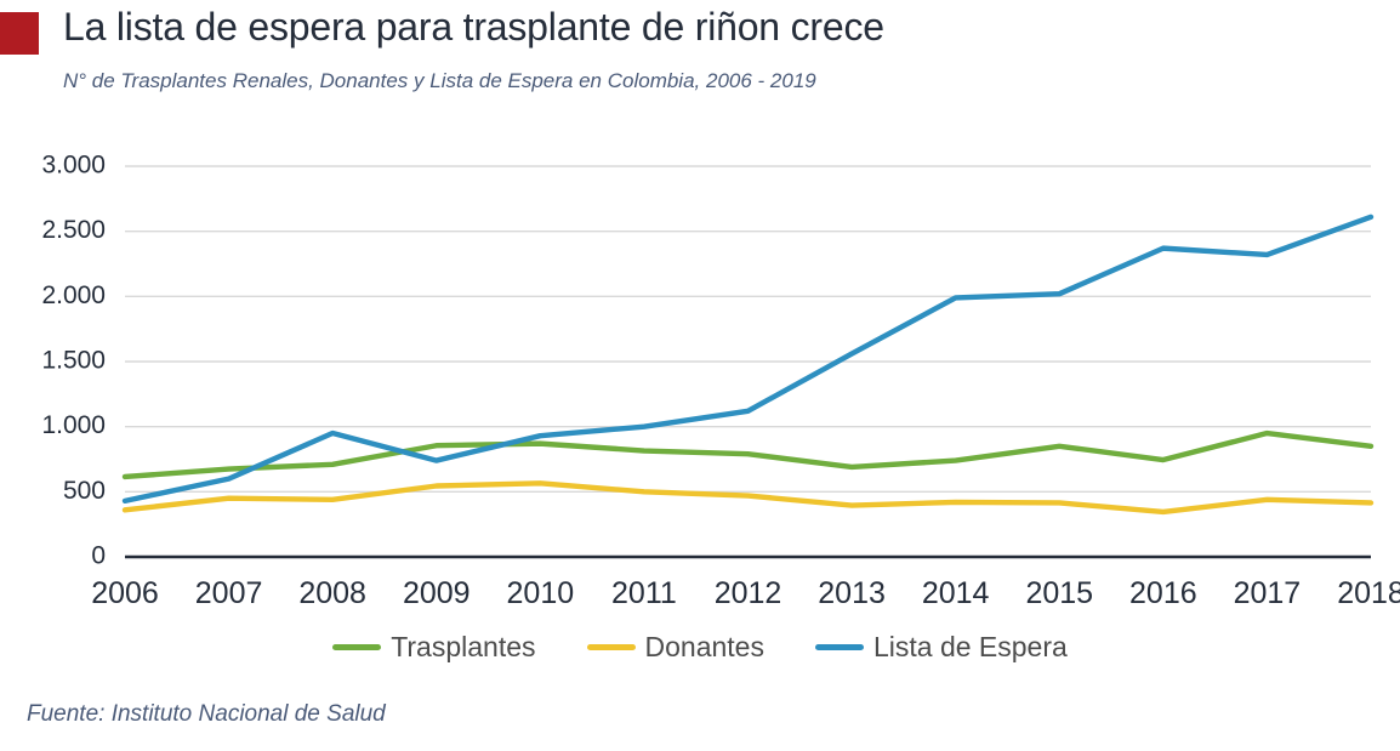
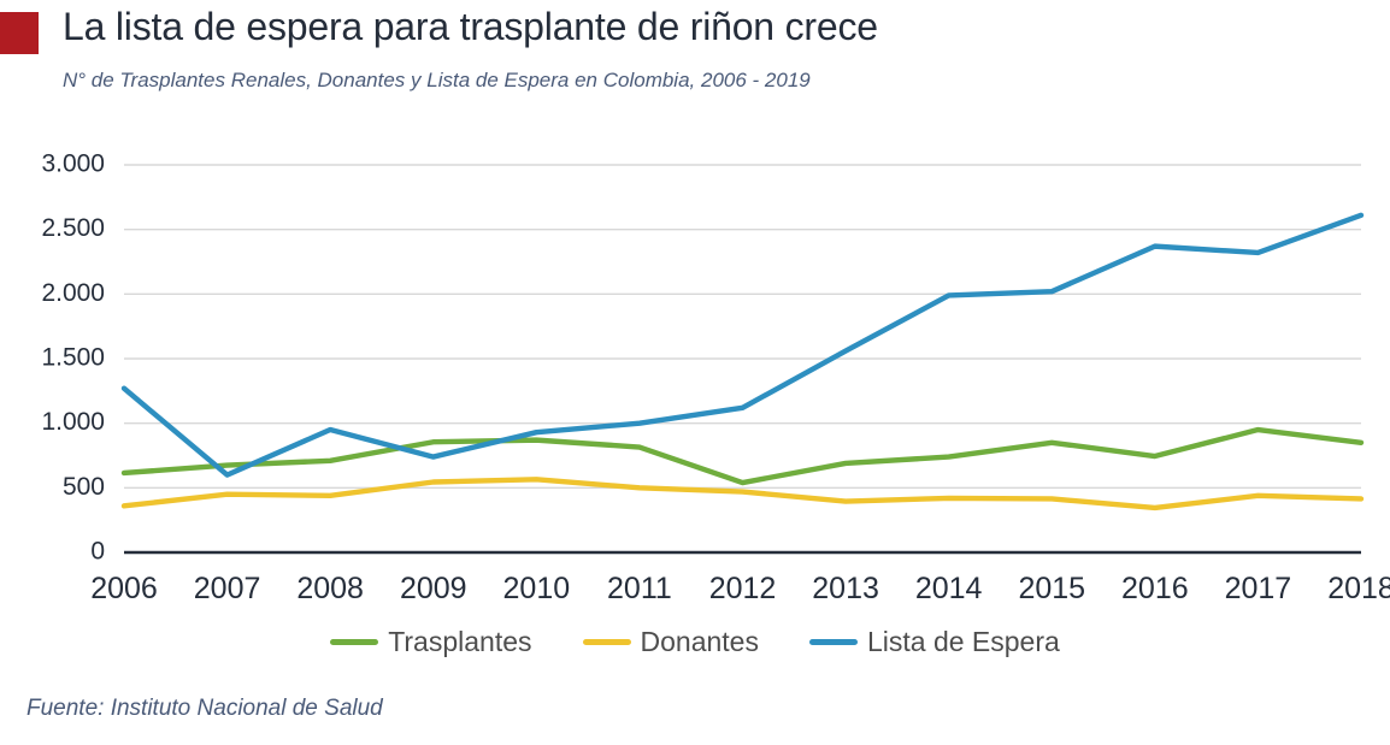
Lista de Espera/2006: 430 -> 1270
Trasplantes/2012: 790 -> 540
